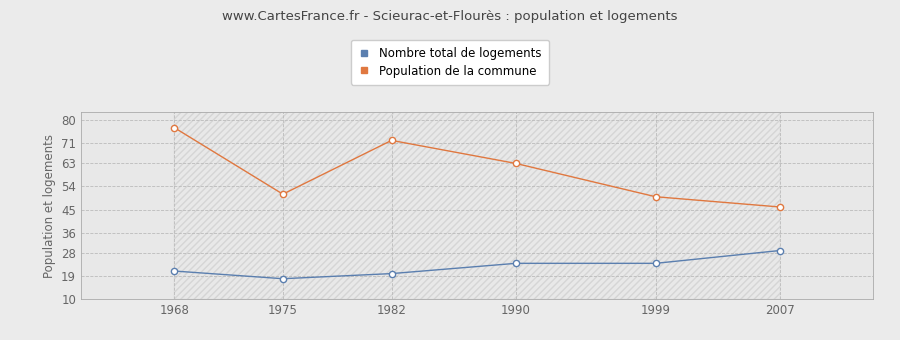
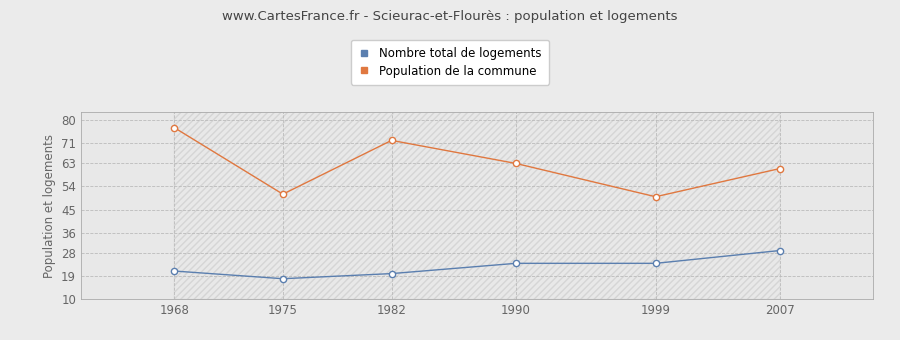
Population de la commune/2007: 46 -> 61
